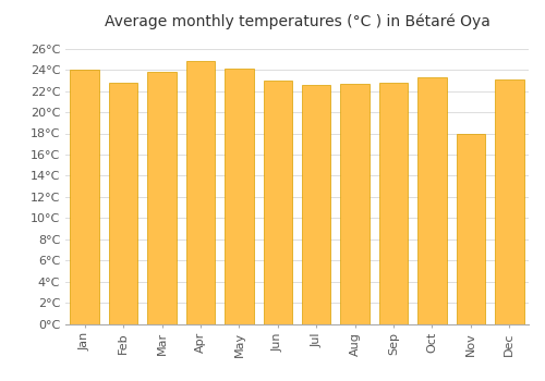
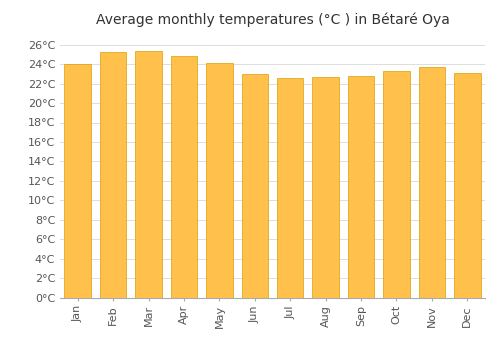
Feb: 22.8°C -> 25.3°C
Mar: 23.8°C -> 25.4°C
Nov: 18.0°C -> 23.7°C
